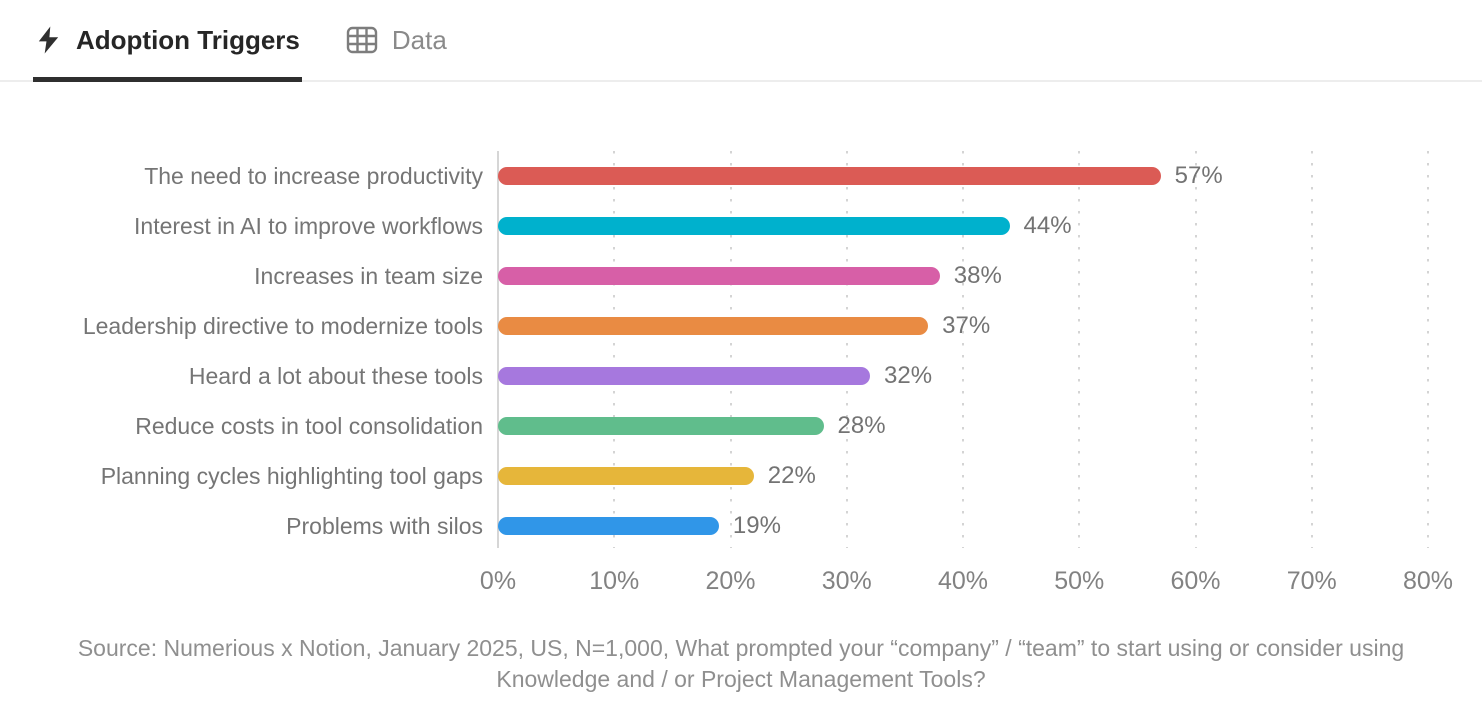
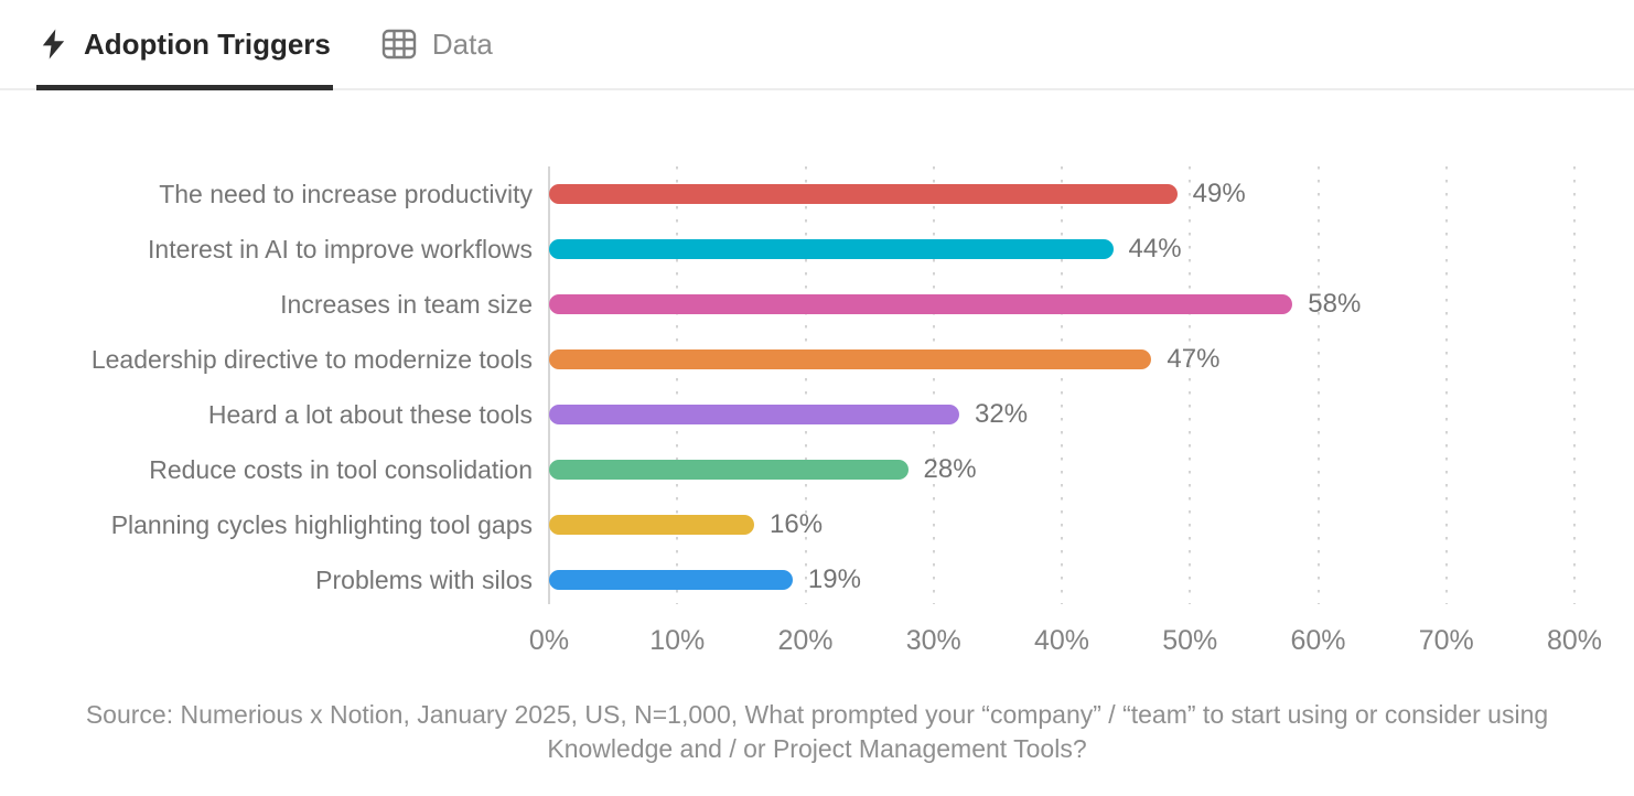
The need to increase productivity: 57% -> 49%
Increases in team size: 38% -> 58%
Leadership directive to modernize tools: 37% -> 47%
Planning cycles highlighting tool gaps: 22% -> 16%
